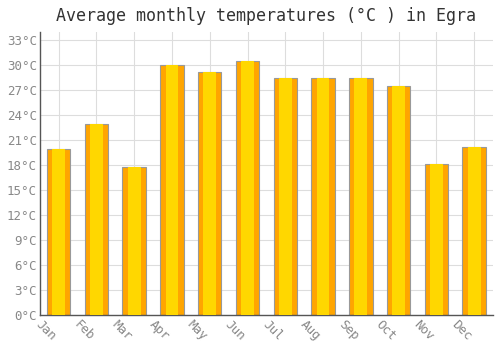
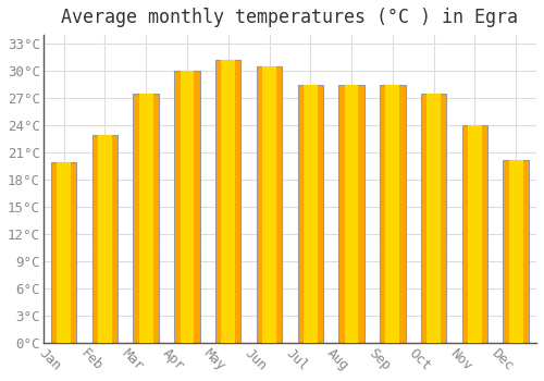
Mar: 17.8°C -> 27.5°C
May: 29.2°C -> 31.2°C
Nov: 18.2°C -> 24.0°C
